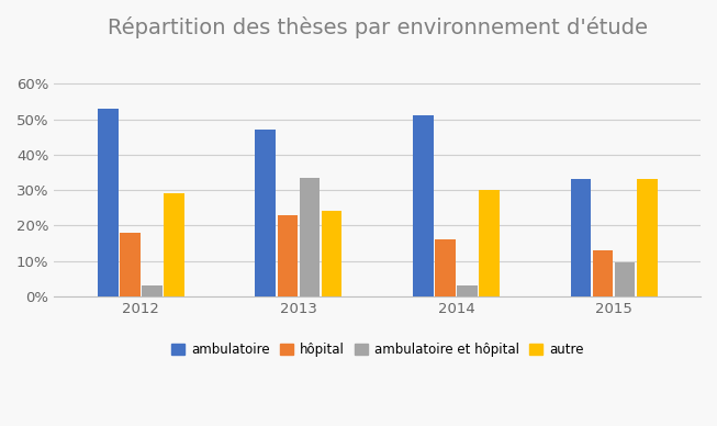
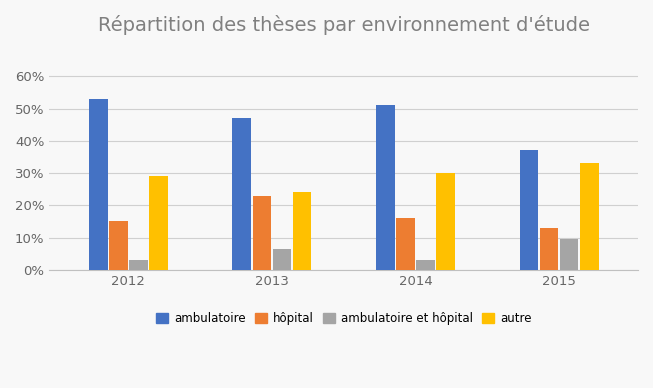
hôpital/2012: 18% -> 15%
ambulatoire et hôpital/2013: 33.5% -> 6.5%
ambulatoire/2015: 33% -> 37%
